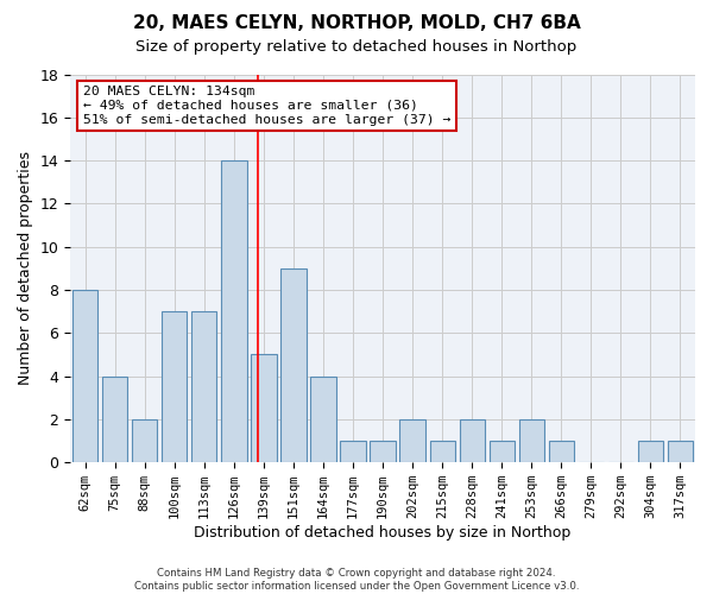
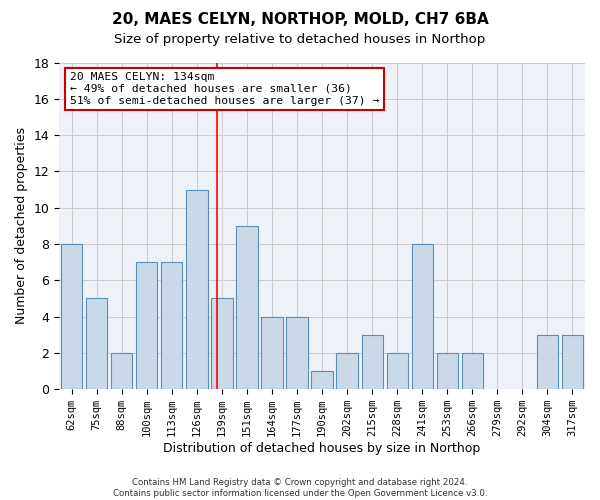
75sqm: 4 -> 5
126sqm: 14 -> 11
177sqm: 1 -> 4
215sqm: 1 -> 3
241sqm: 1 -> 8
266sqm: 1 -> 2
304sqm: 1 -> 3
317sqm: 1 -> 3
